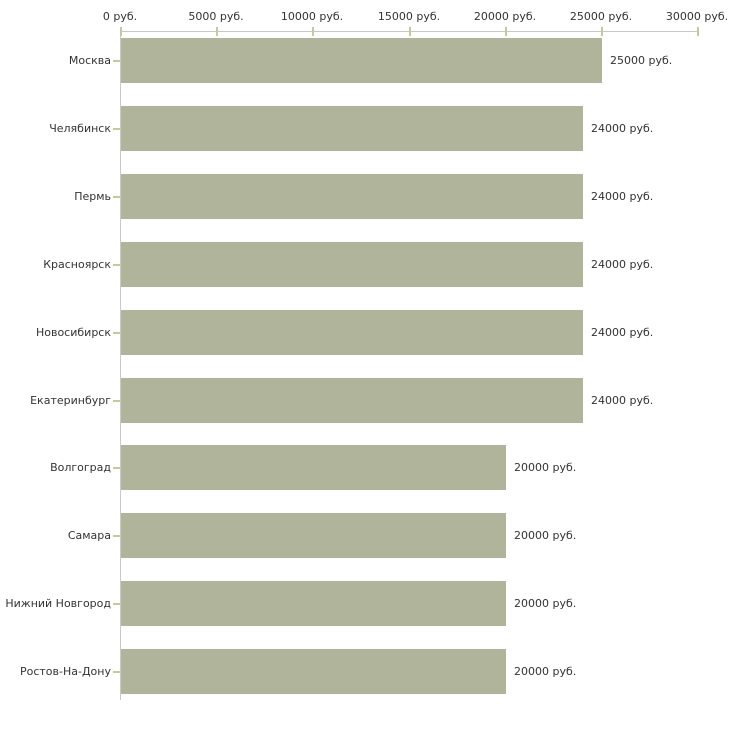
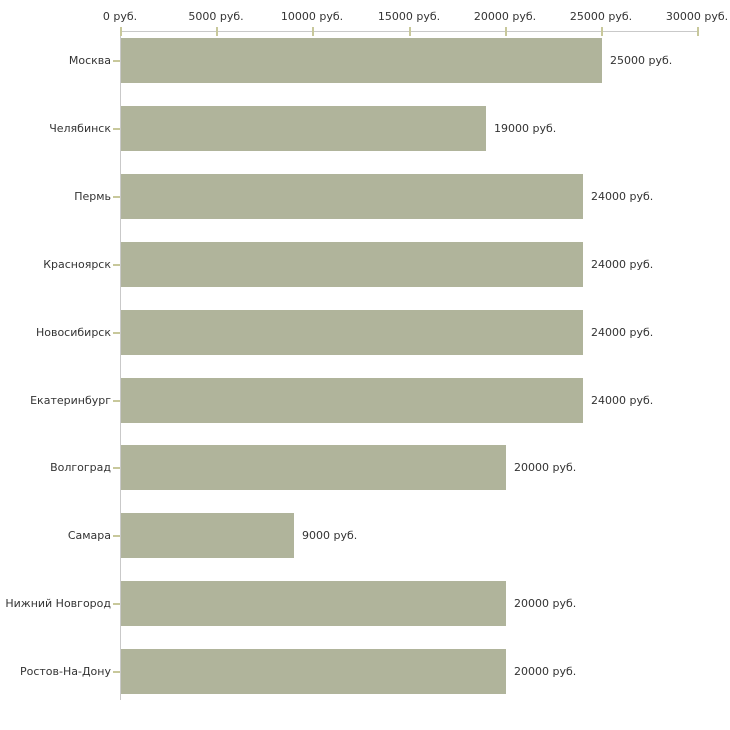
Челябинск: 24000 -> 19000
Самара: 20000 -> 9000
